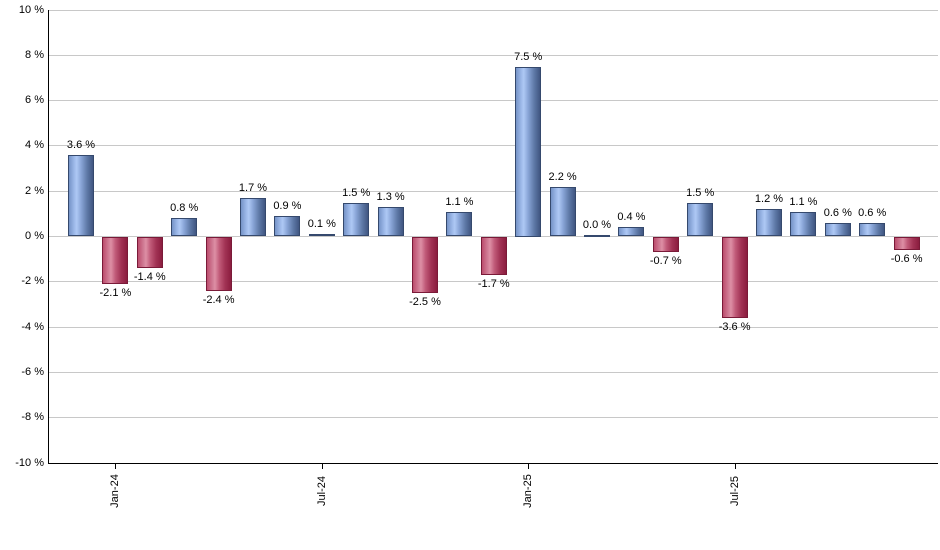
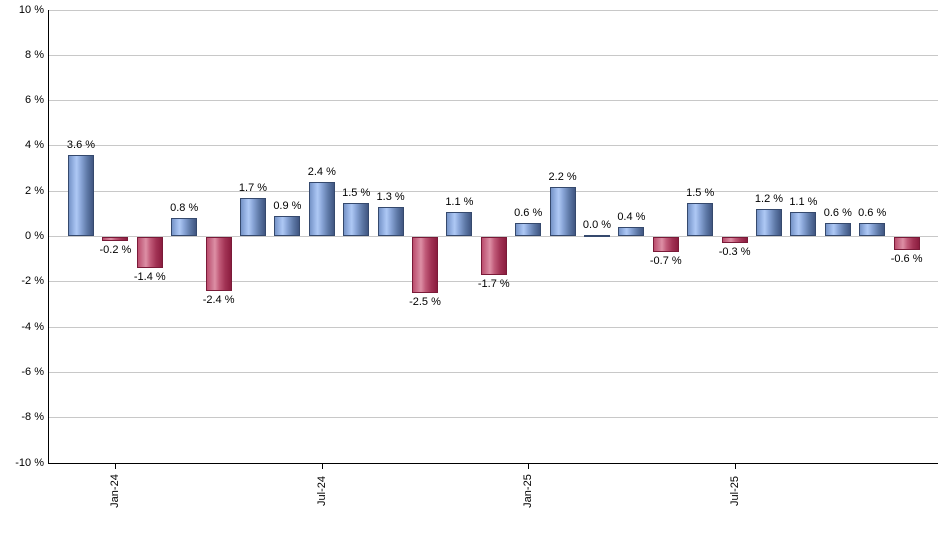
Jan-24: -2.1 -> -0.2
Jul-24: 0.1 -> 2.4
Jan-25: 7.5 -> 0.6
Jul-25: -3.6 -> -0.3
